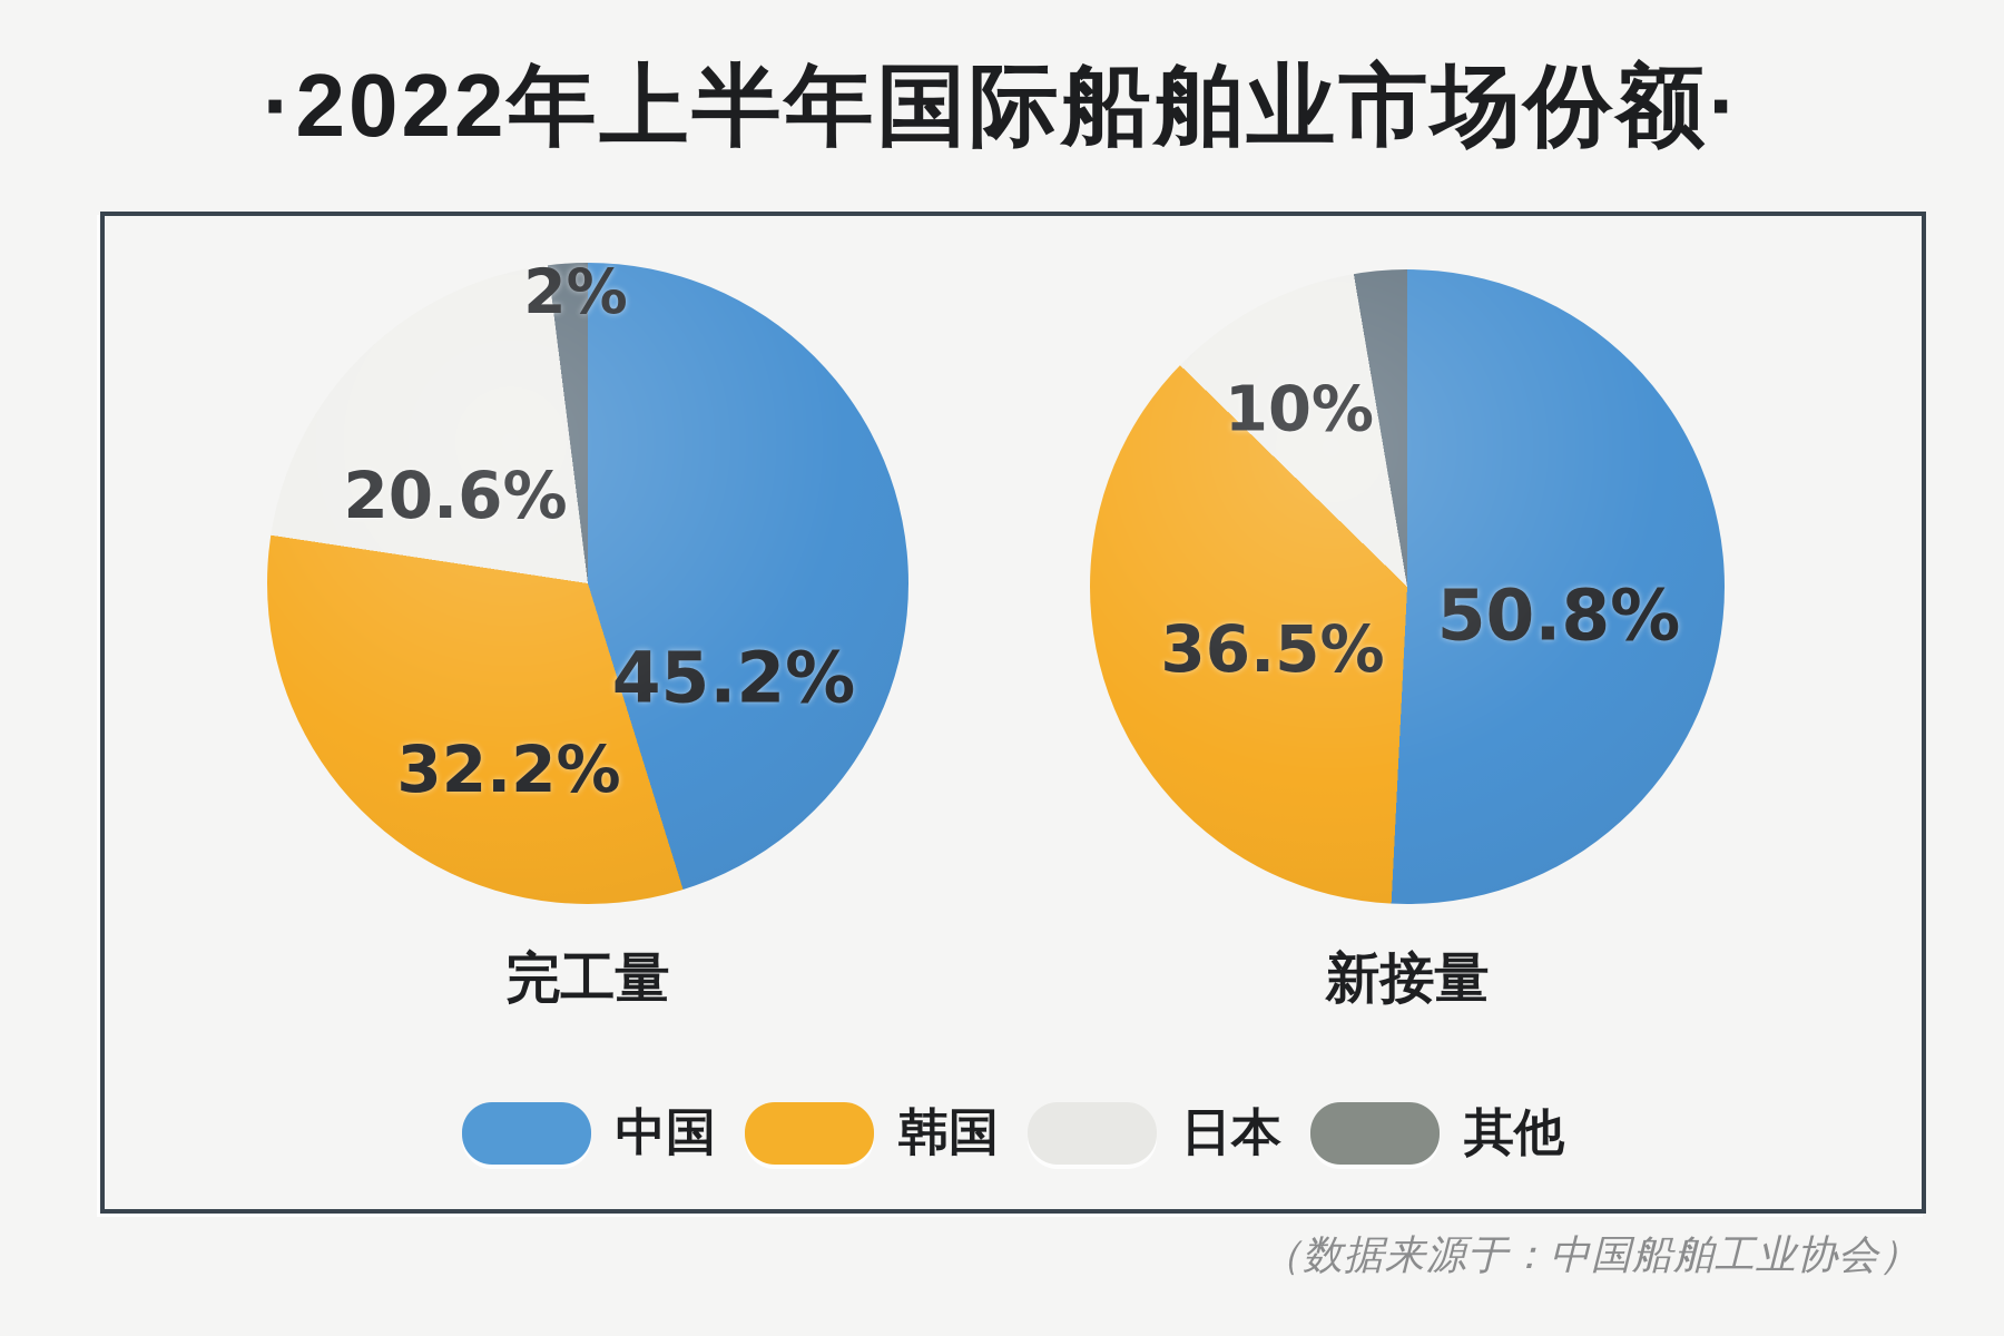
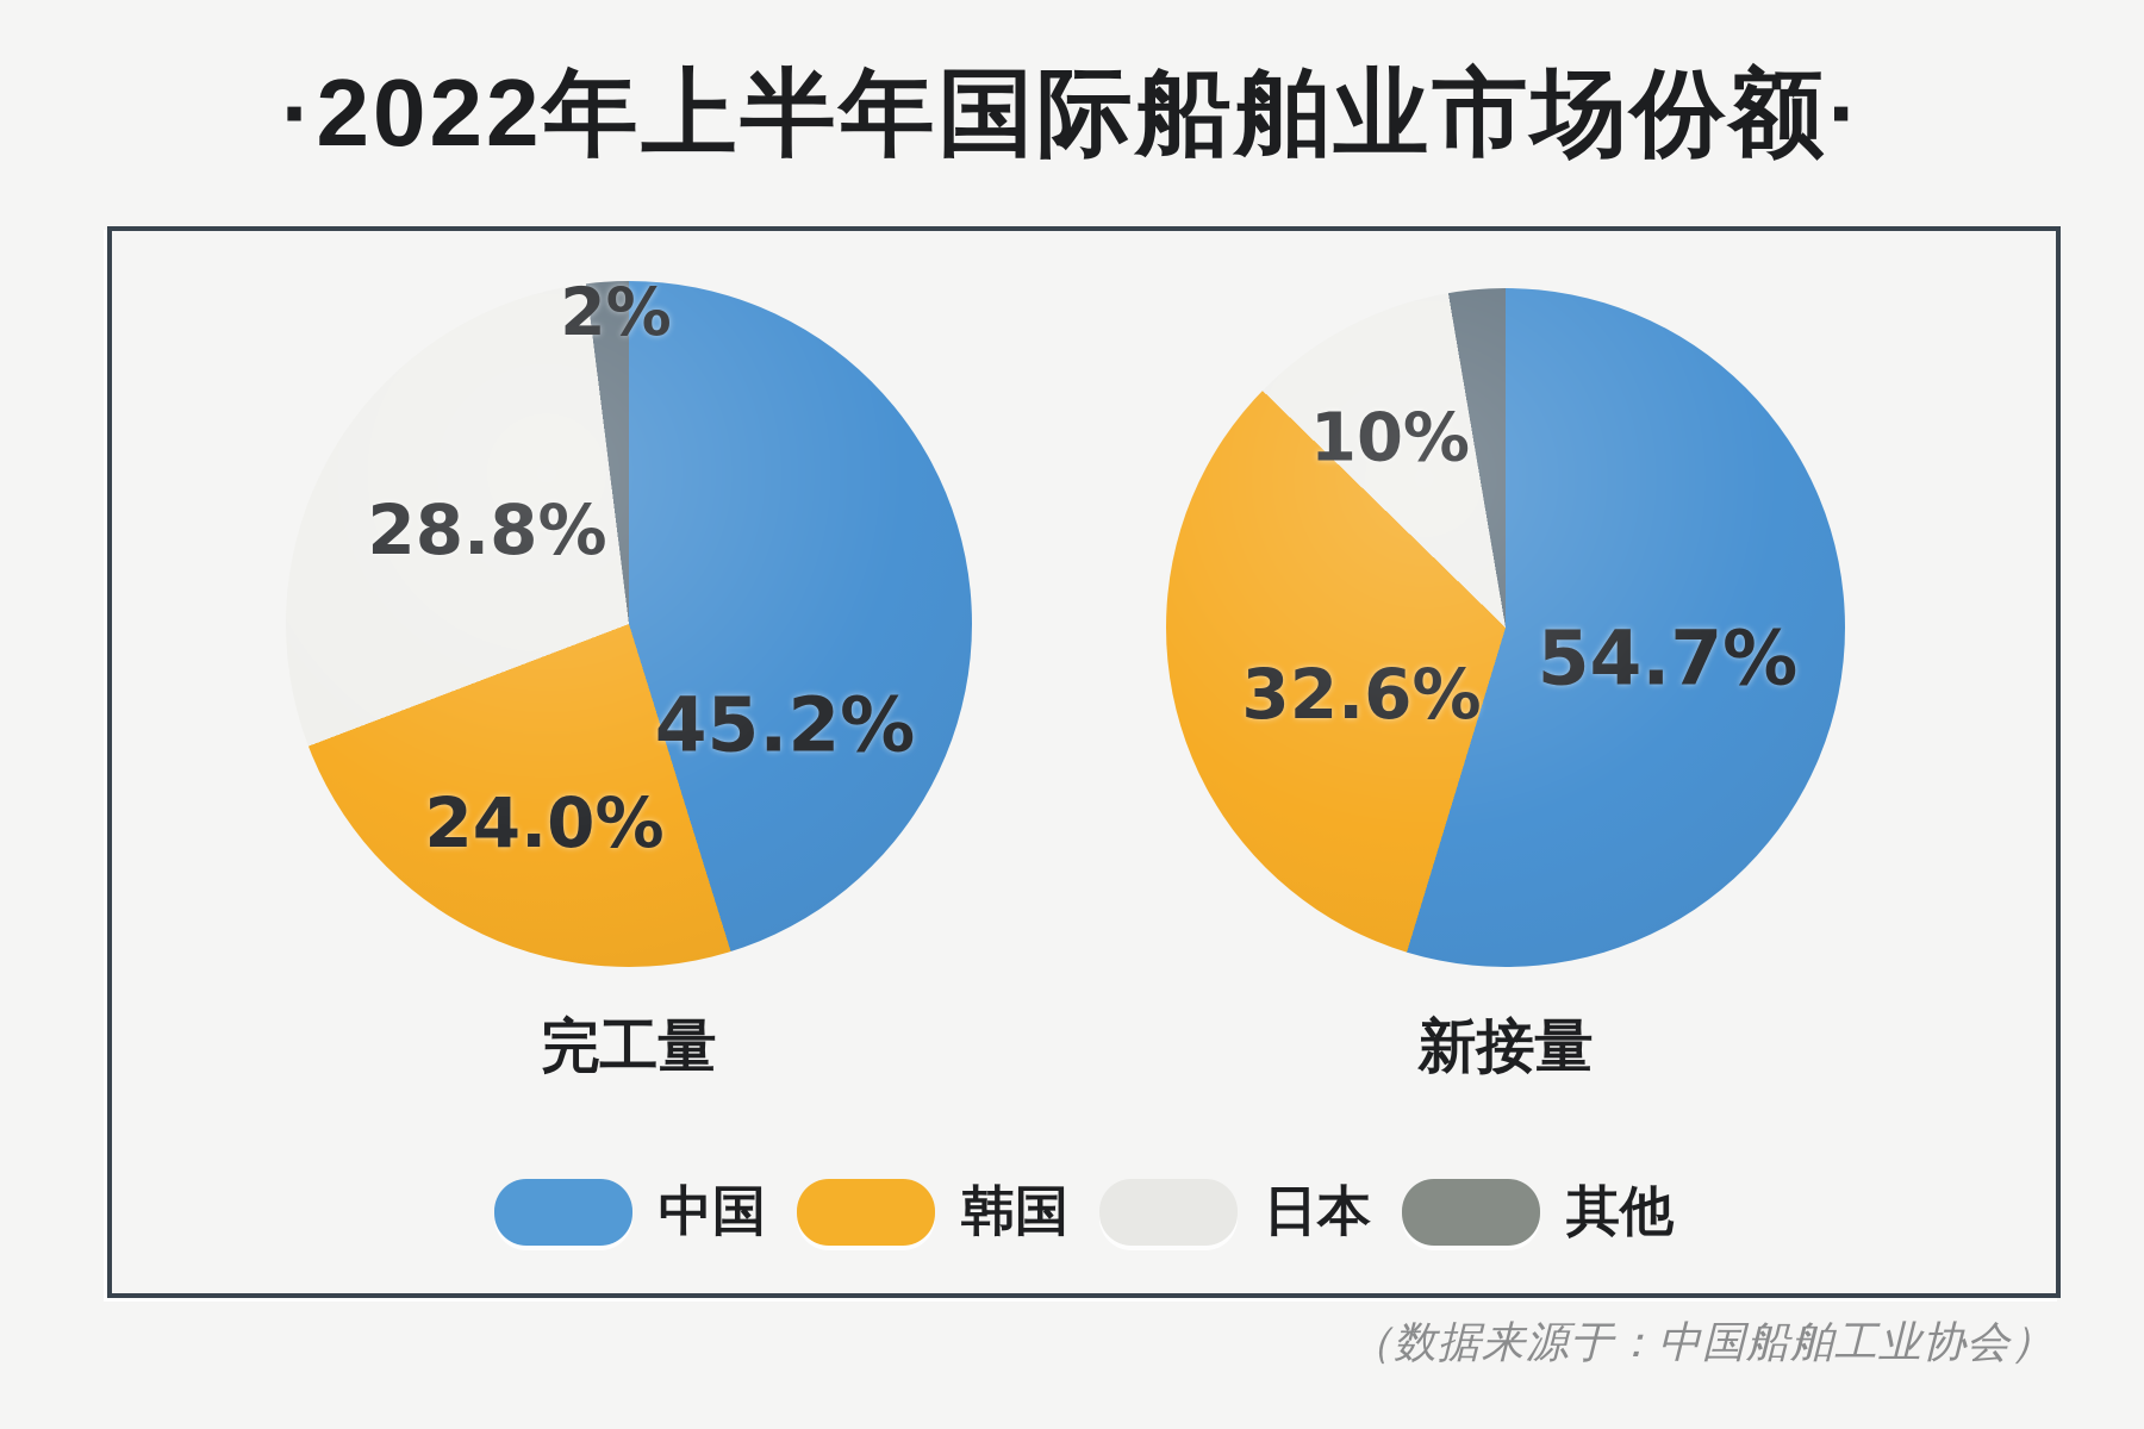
完工量/韩国: 32.2% -> 24.0%
完工量/日本: 20.6% -> 28.8%
新接量/中国: 50.8% -> 54.7%
新接量/韩国: 36.5% -> 32.6%
